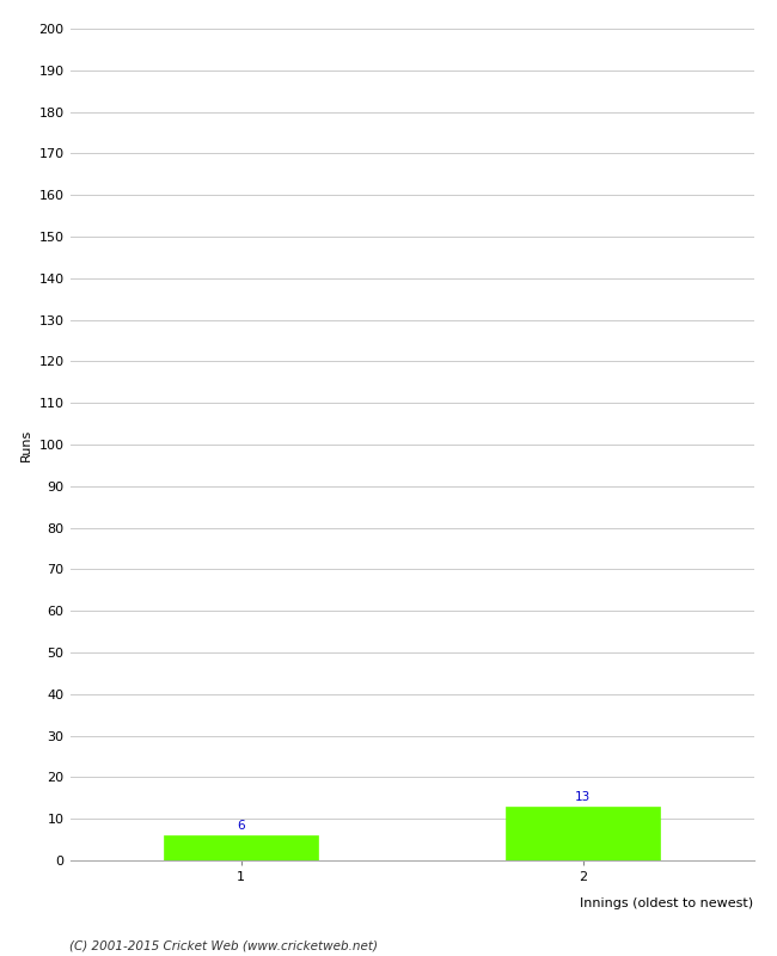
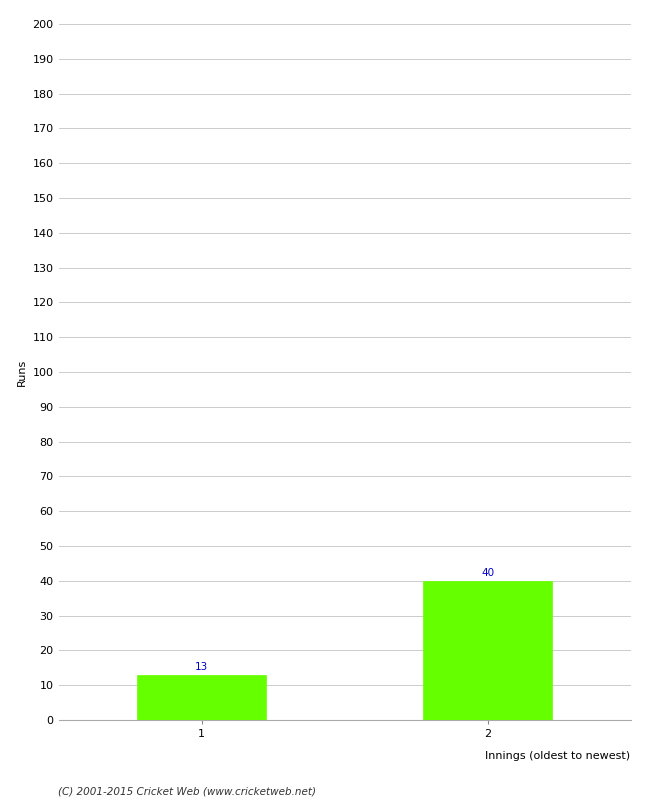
1: 6 -> 13
2: 13 -> 40
